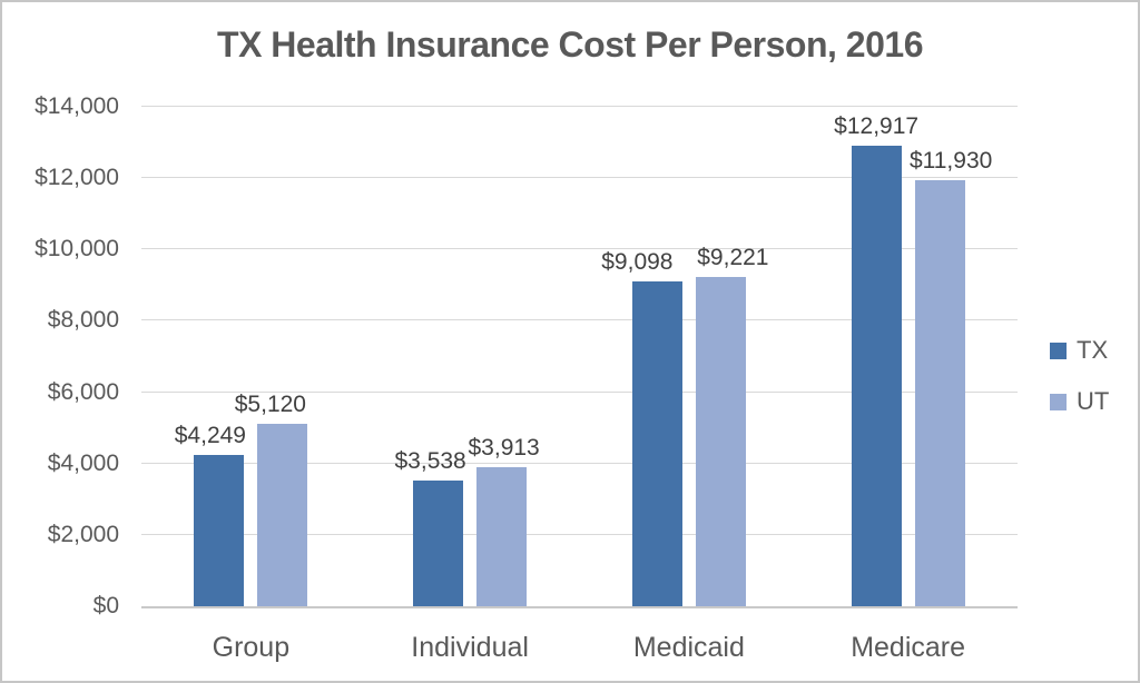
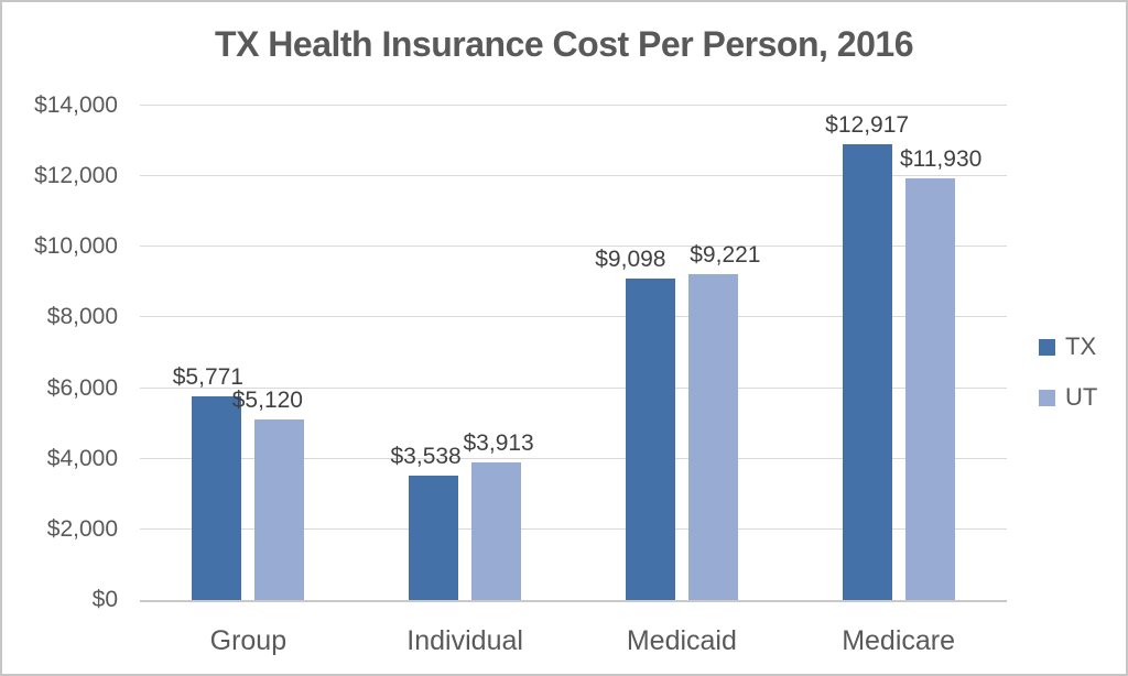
TX/Group: $4,249 -> $5,771
